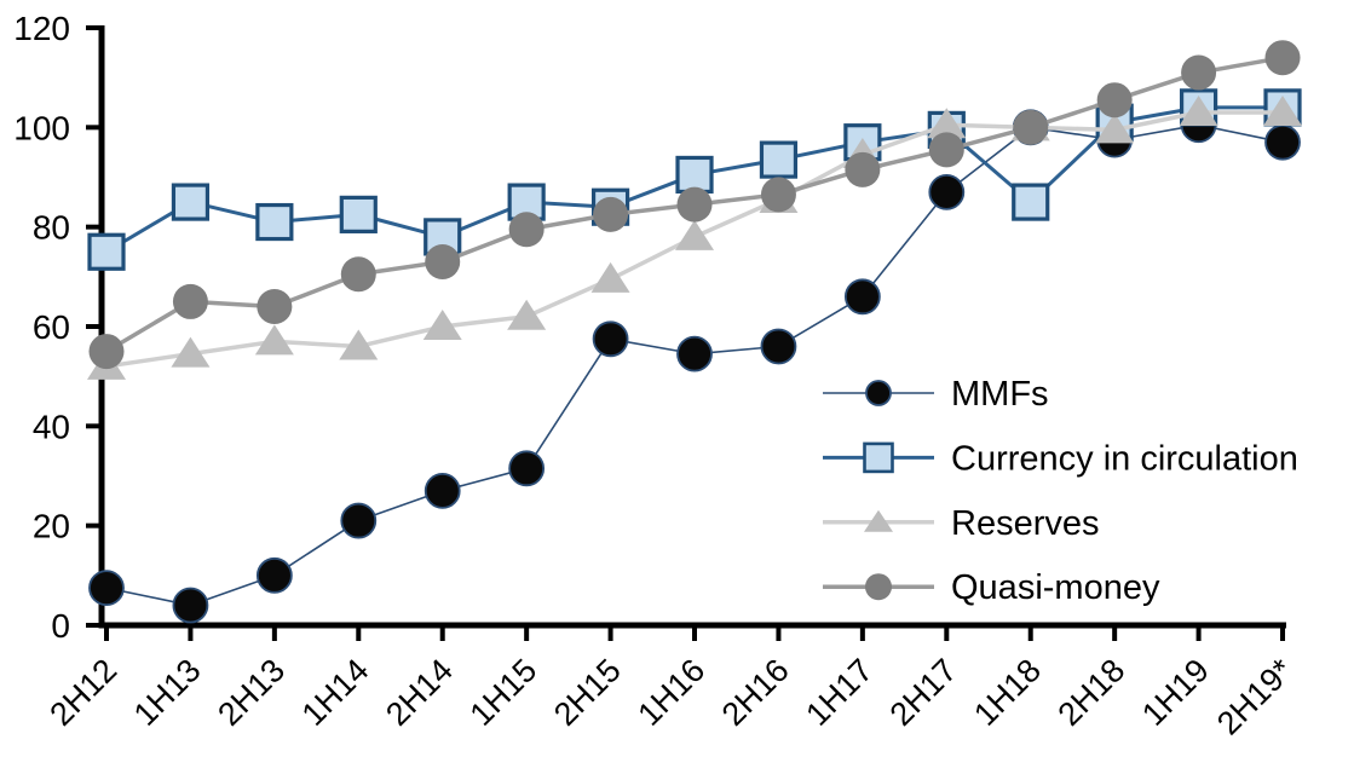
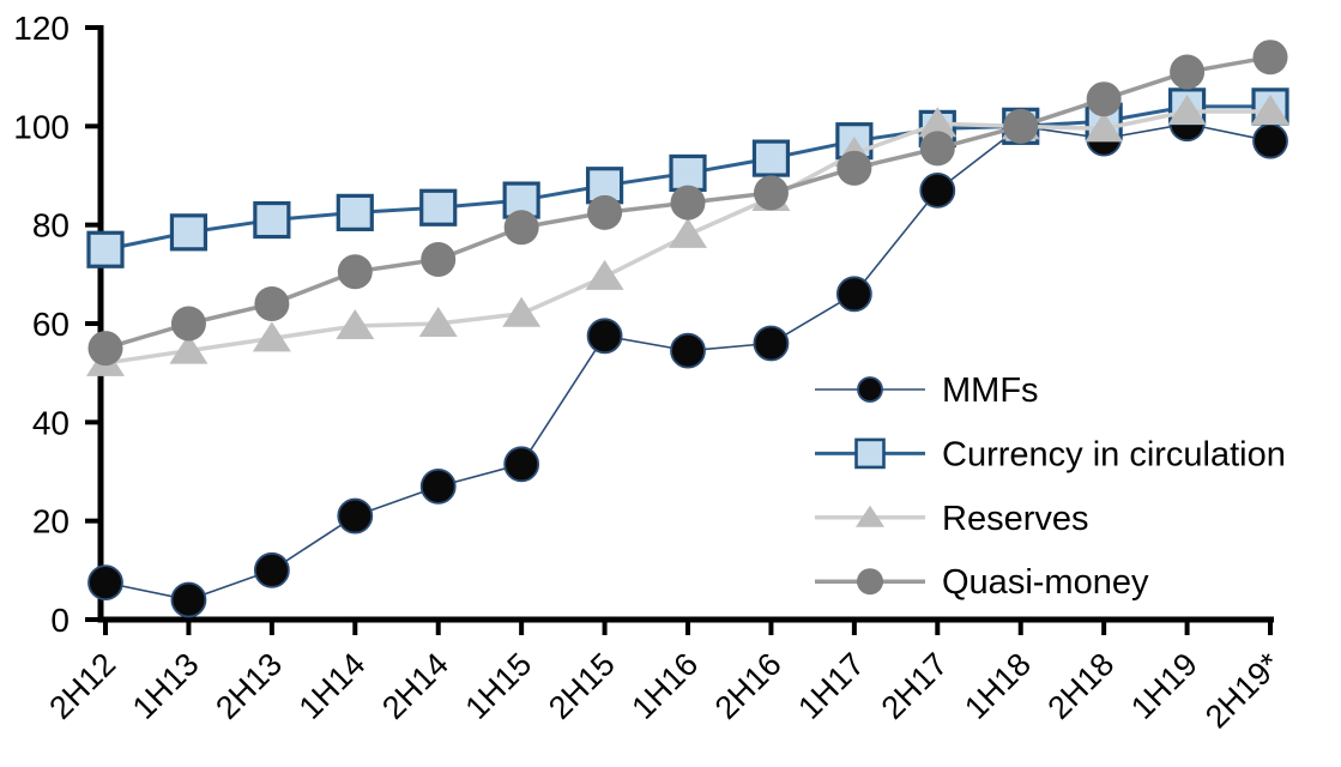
Currency in circulation/1H13: 85 -> 78
Quasi-money/1H13: 65 -> 60
Reserves/1H14: 56 -> 60
Currency in circulation/2H14: 78 -> 84
Currency in circulation/2H15: 84 -> 88
Currency in circulation/1H18: 85 -> 100
